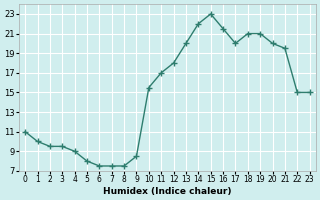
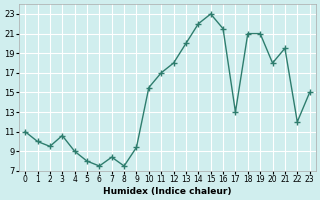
3: 9.5 -> 10.6
7: 7.5 -> 8.4
9: 8.5 -> 9.4
17: 20.0 -> 13.0
20: 20.0 -> 18.0
22: 15.0 -> 12.0
